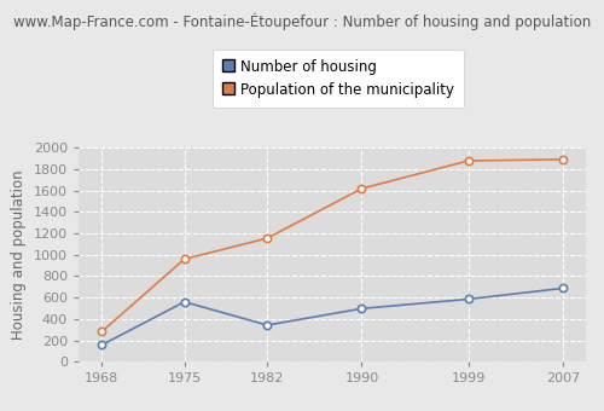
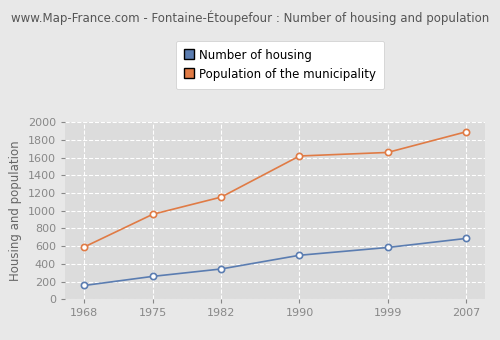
Population of the municipality/1968: 280 -> 590
Number of housing/1975: 560 -> 260
Population of the municipality/1999: 1880 -> 1660
